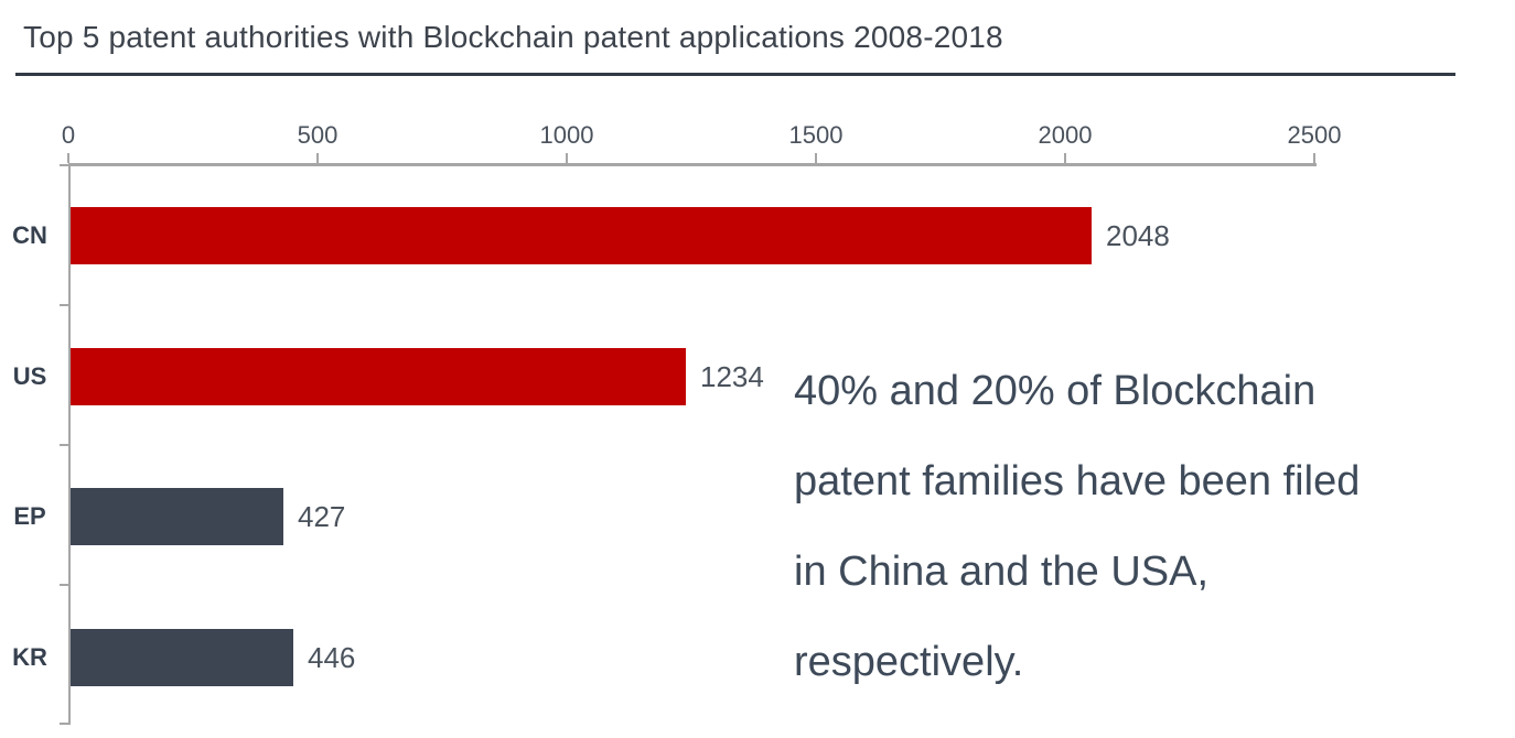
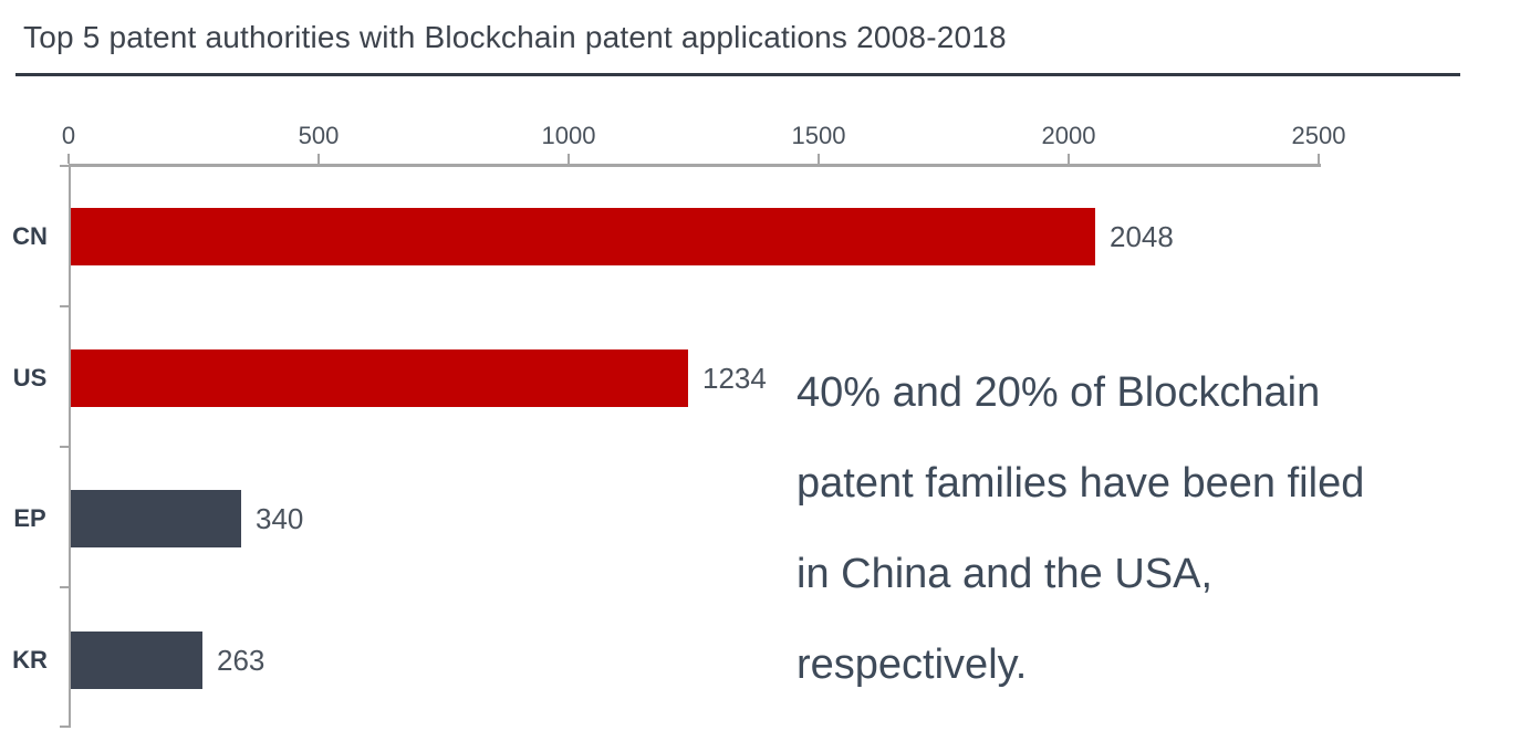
EP: 427 -> 340
KR: 446 -> 263
